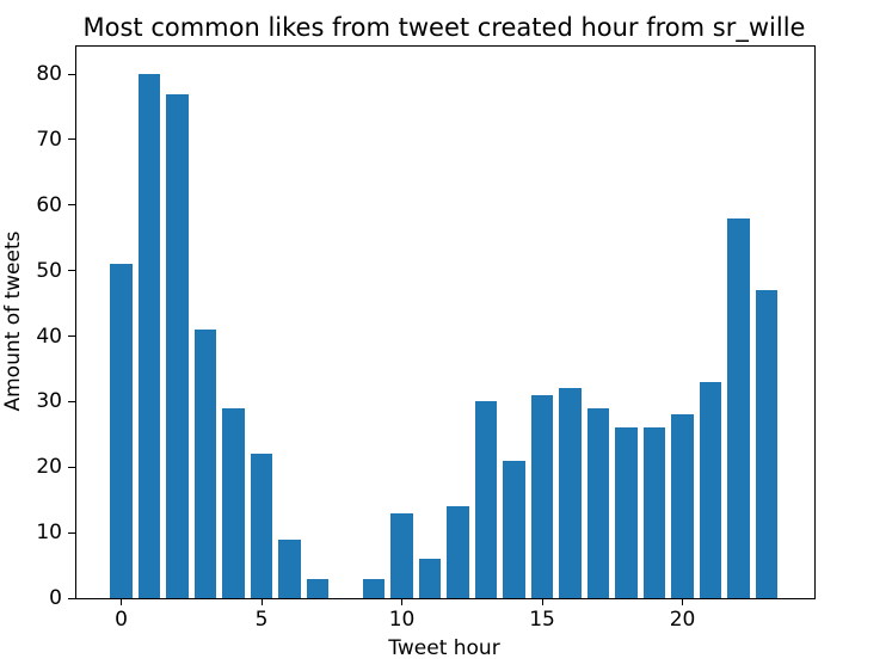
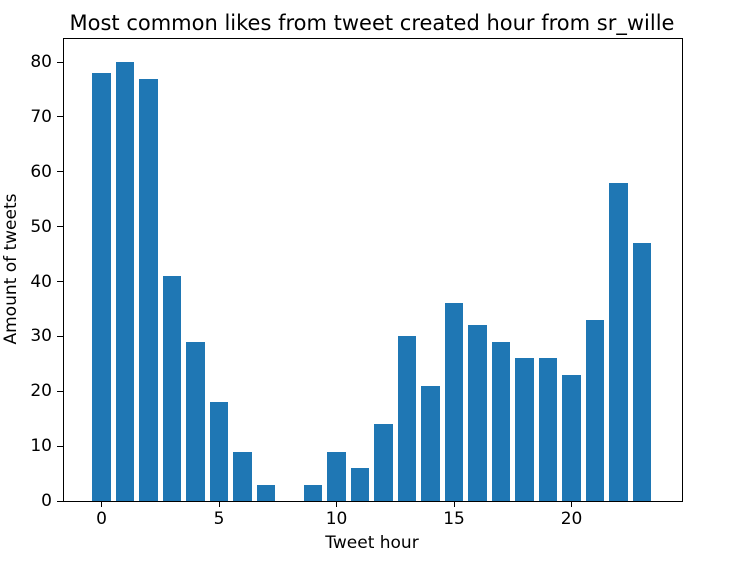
0: 51 -> 78
5: 22 -> 18
10: 13 -> 9
15: 31 -> 36
20: 28 -> 23
